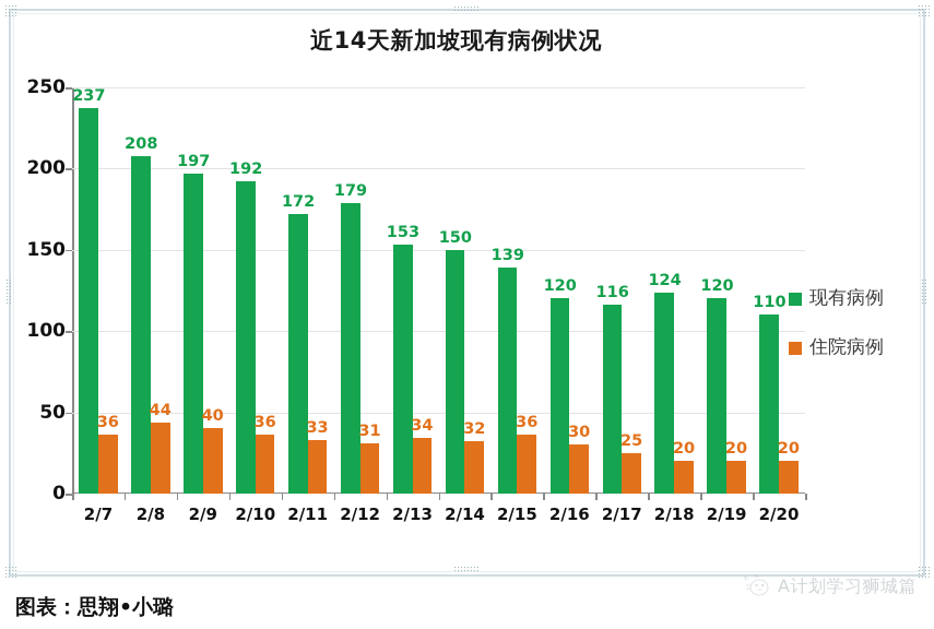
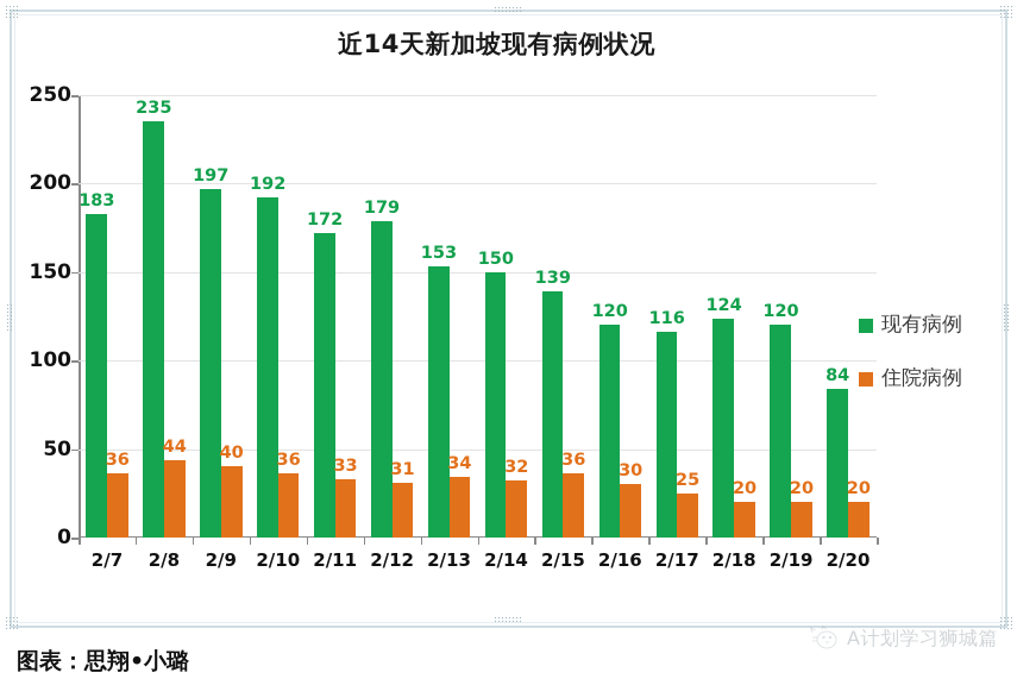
现有病例/2/7: 237 -> 183
现有病例/2/8: 208 -> 235
现有病例/2/20: 110 -> 84
